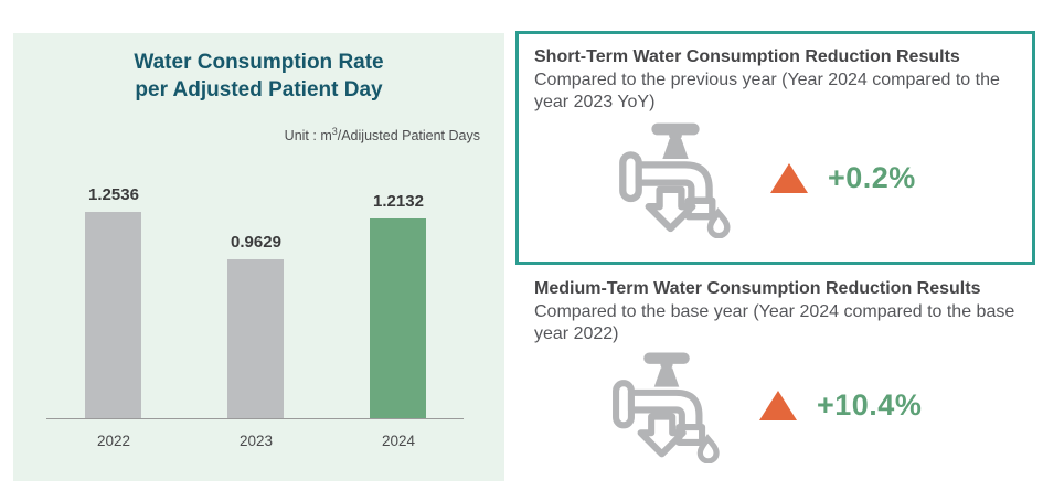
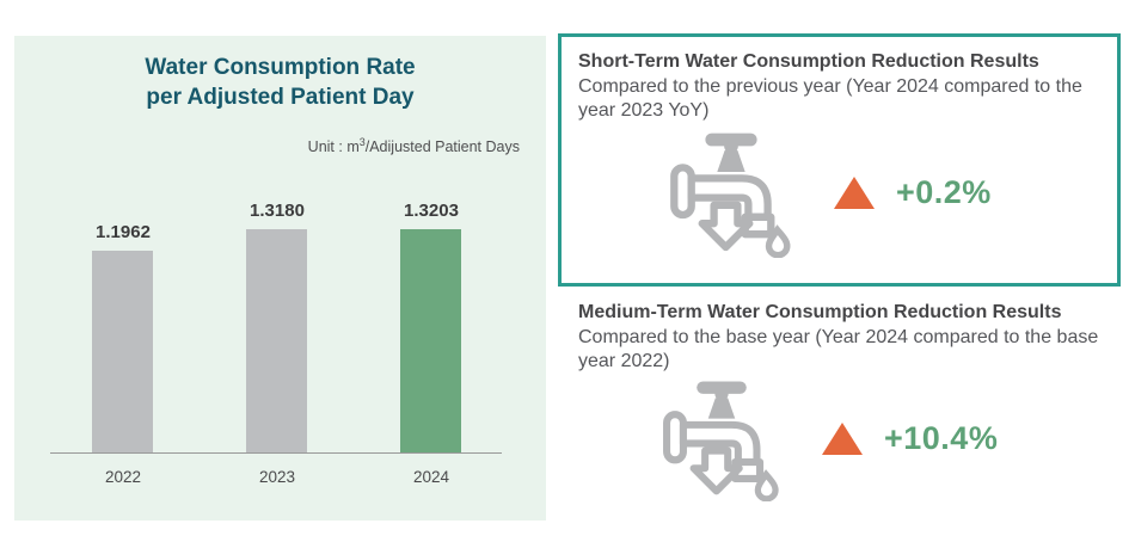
2022: 1.2536 -> 1.1962
2023: 0.9629 -> 1.3180
2024: 1.2132 -> 1.3203
